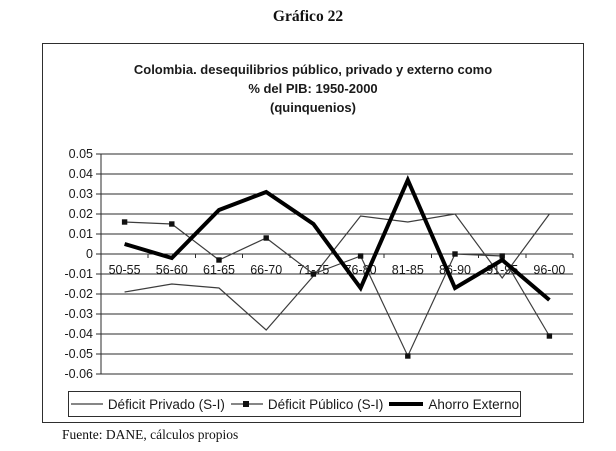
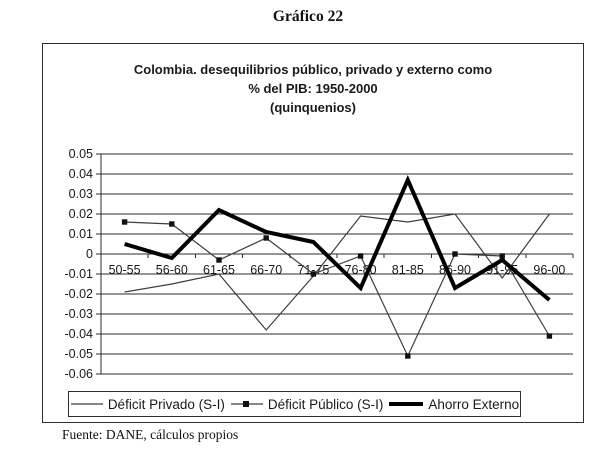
Déficit Privado (S-I)/61-65: -0.017 -> -0.010
Ahorro Externo/66-70: 0.031 -> 0.011
Ahorro Externo/71-75: 0.015 -> 0.006
